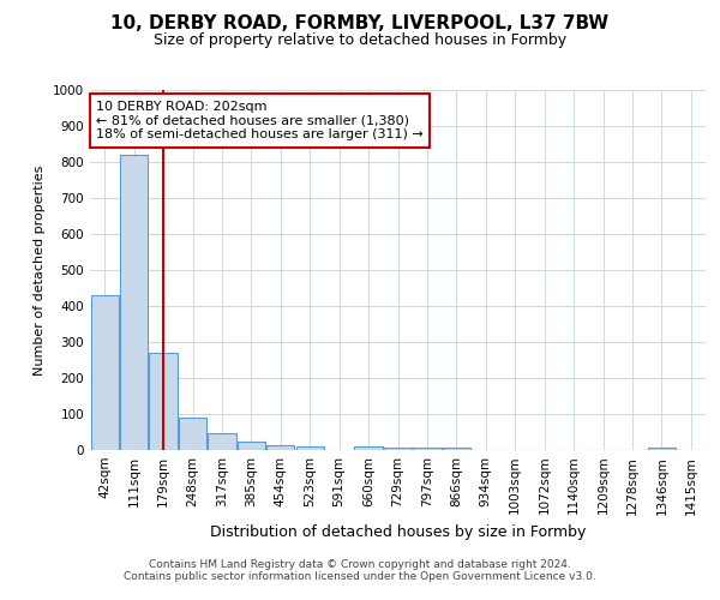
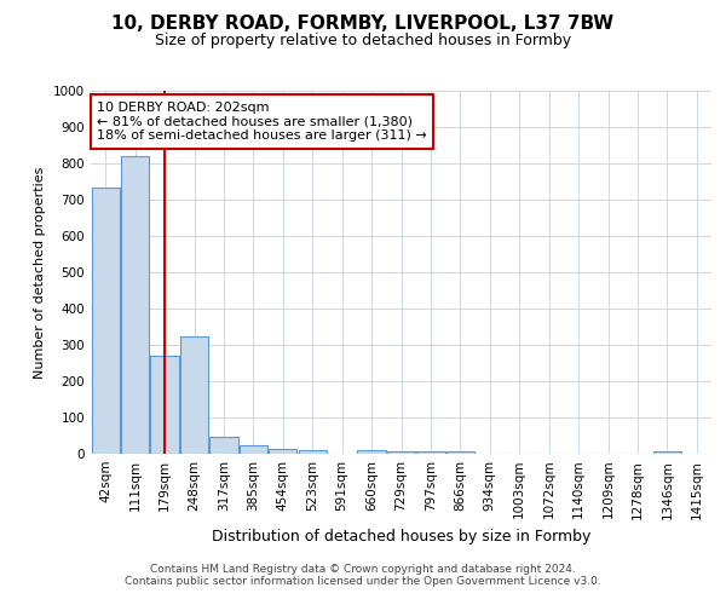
42sqm: 430 -> 735
248sqm: 90 -> 325
